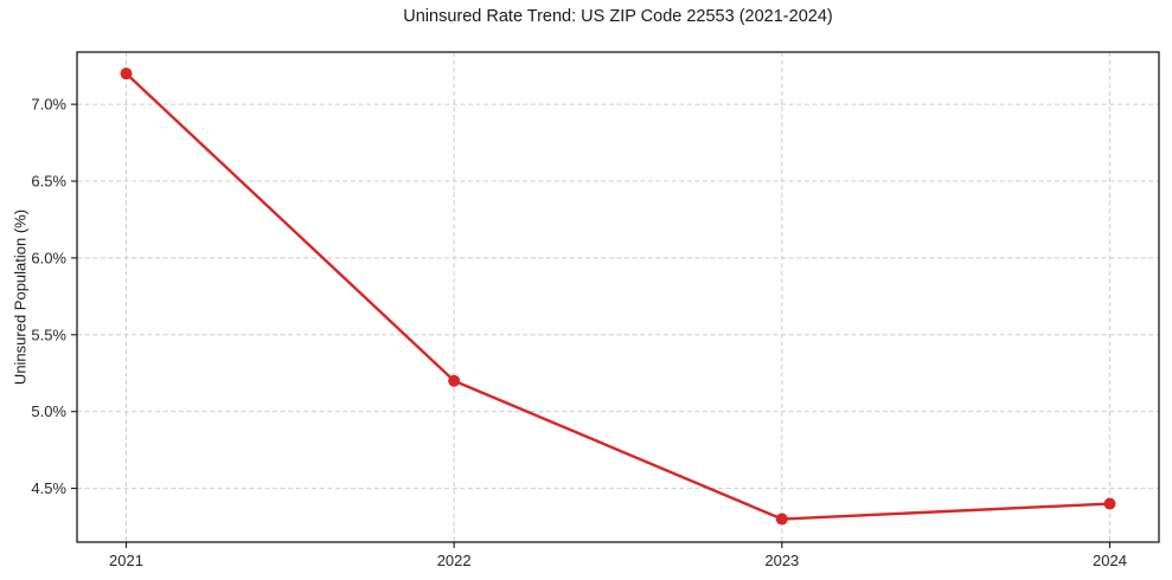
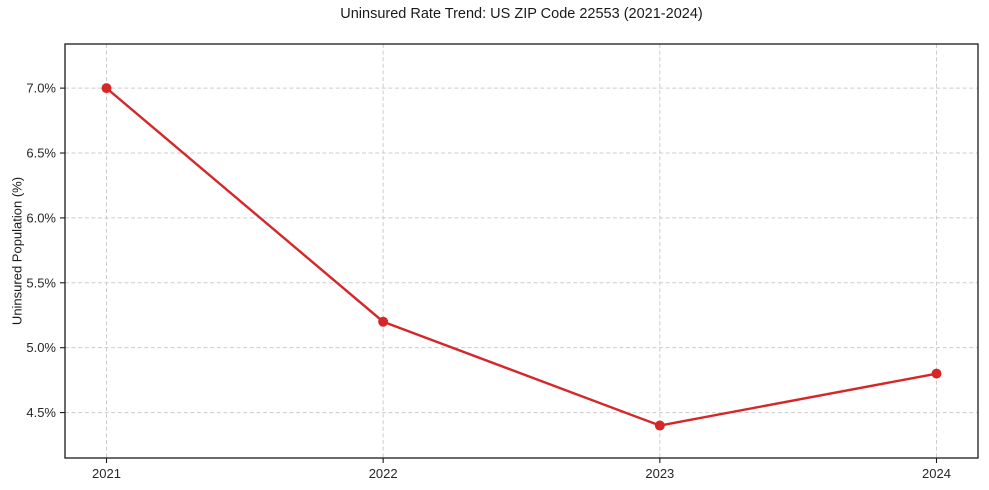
2021: 7.2% -> 7.0%
2023: 4.3% -> 4.4%
2024: 4.4% -> 4.8%
